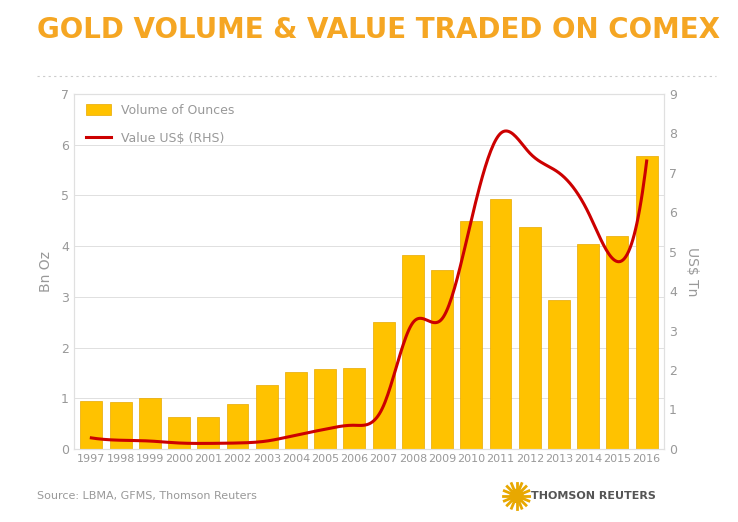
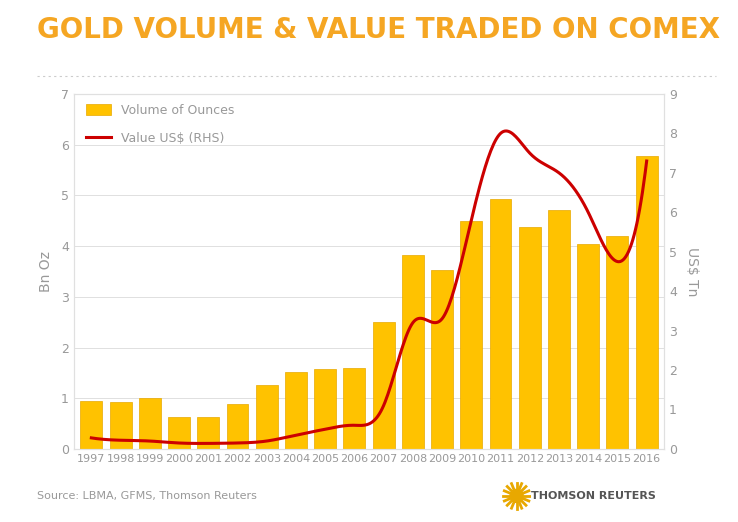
Volume of Ounces/2013: 2.94 -> 4.72
